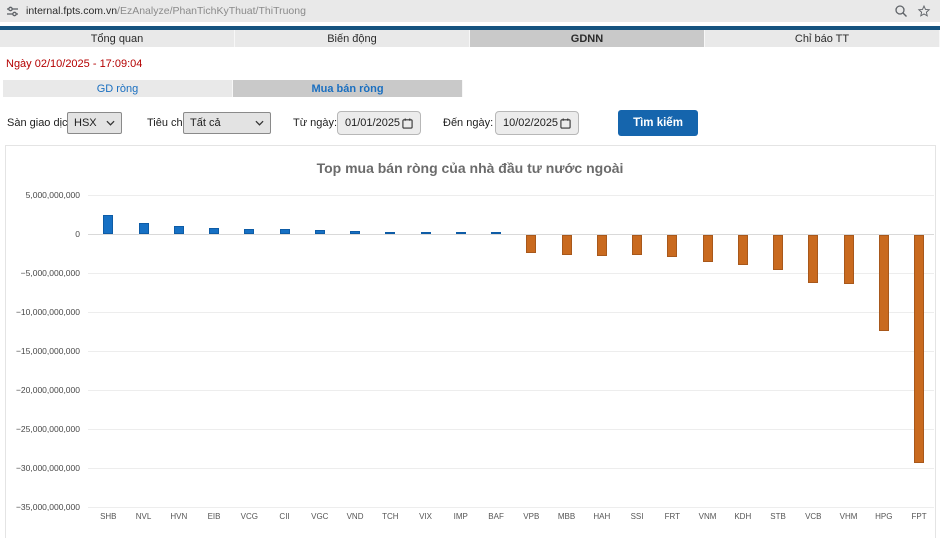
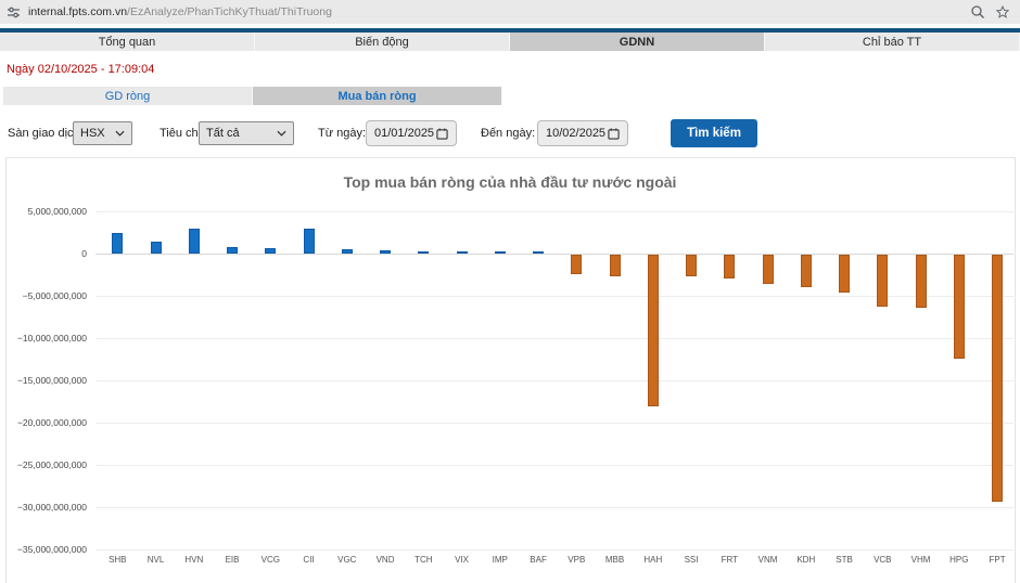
HVN: 1000000000 -> 3000000000
CII: 1000000000 -> 3000000000
HAH: -3000000000 -> -18000000000
